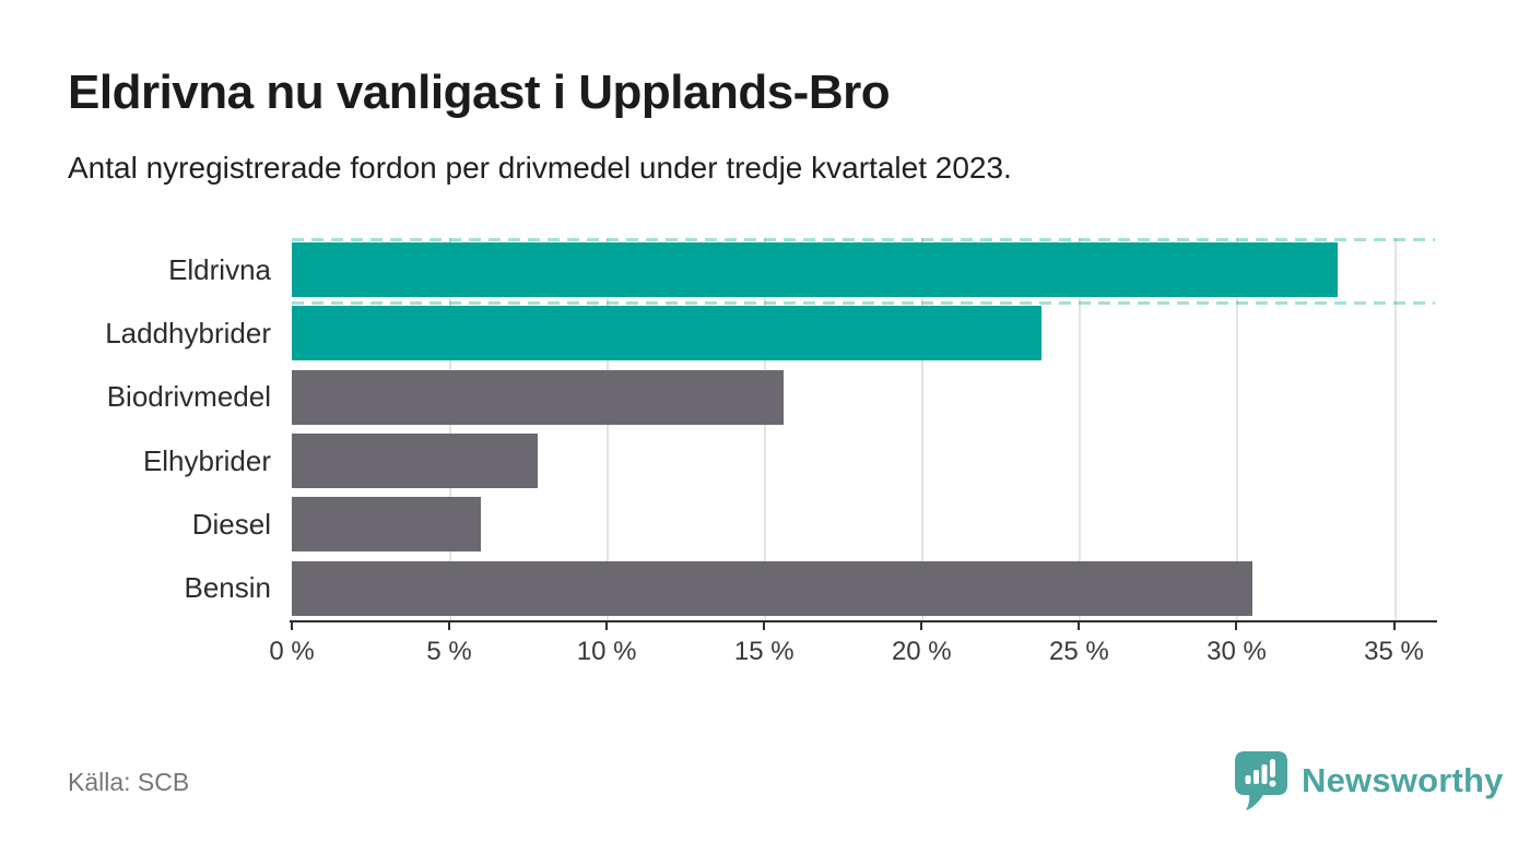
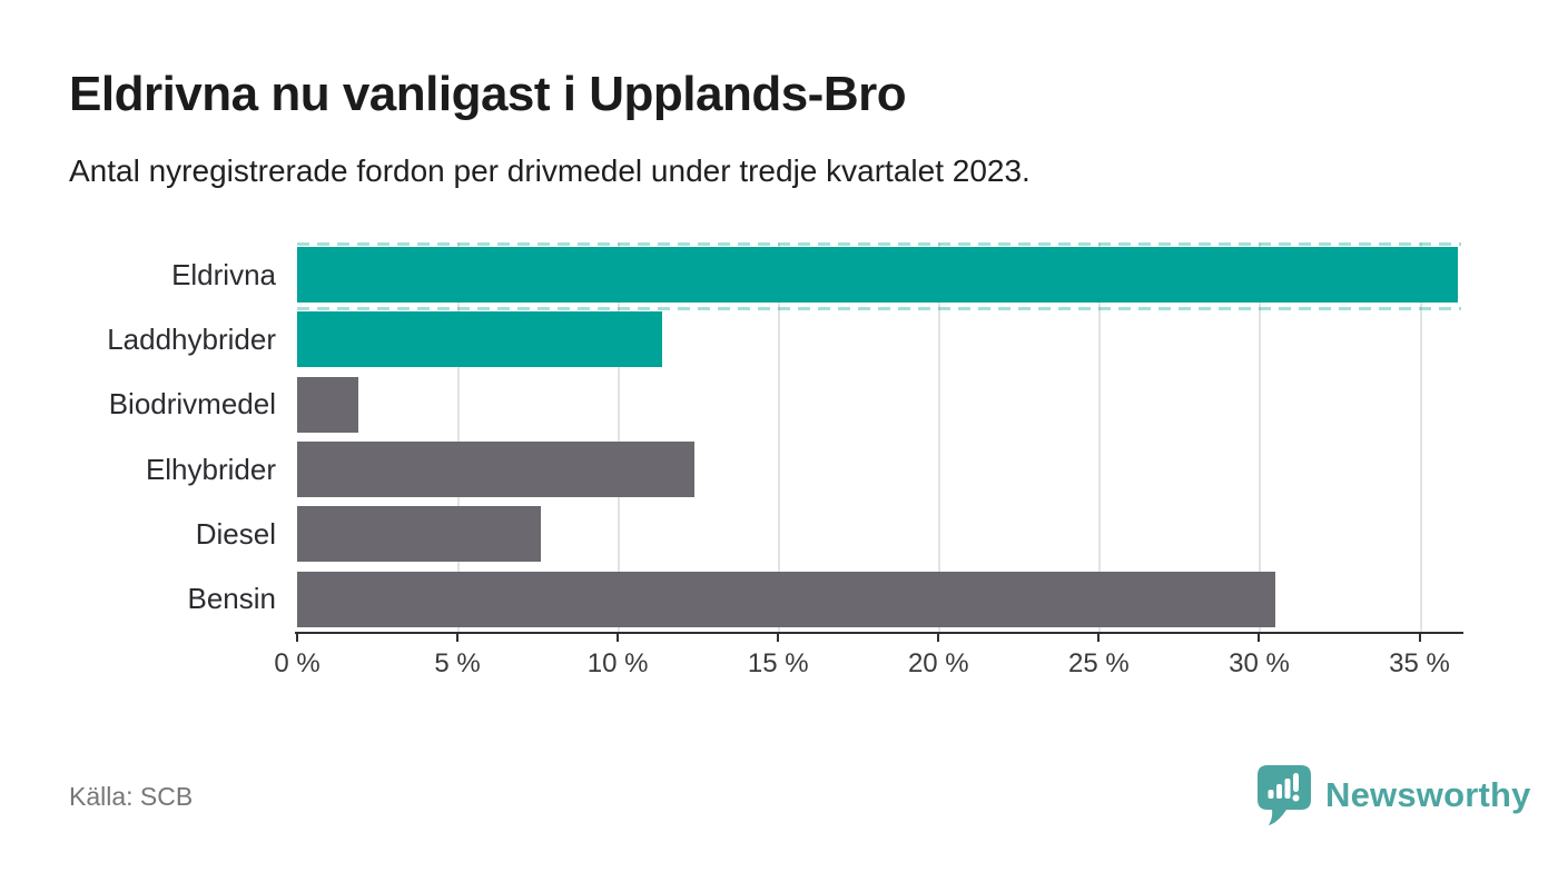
Eldrivna: 33.2% -> 36.2%
Laddhybrider: 23.8% -> 11.4%
Biodrivmedel: 15.6% -> 1.9%
Elhybrider: 7.8% -> 12.4%
Diesel: 6.0% -> 7.6%
